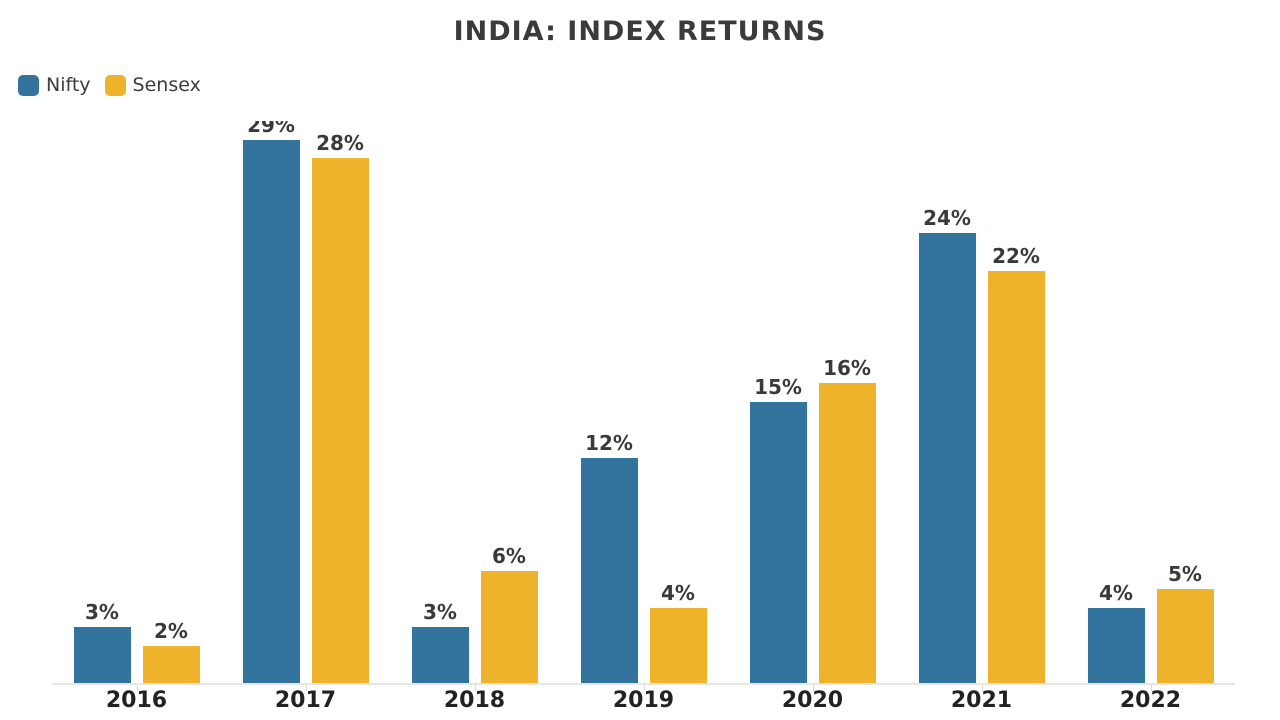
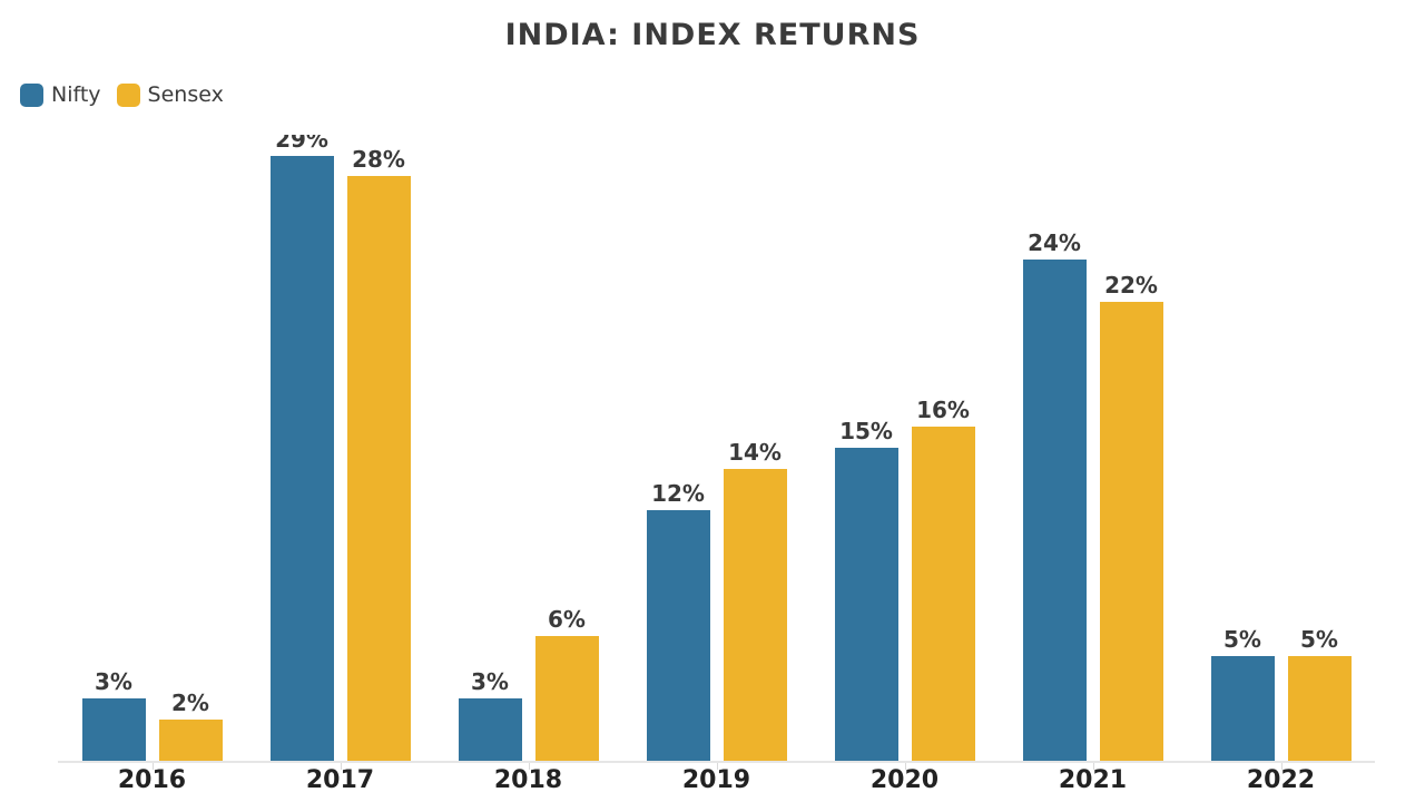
Sensex/2019: 4% -> 14%
Nifty/2022: 4% -> 5%
